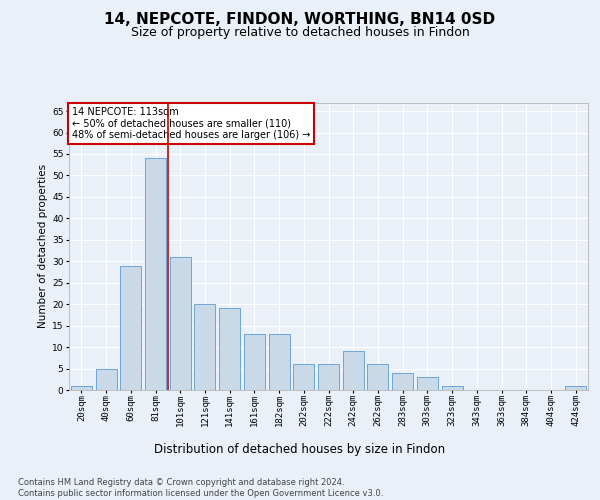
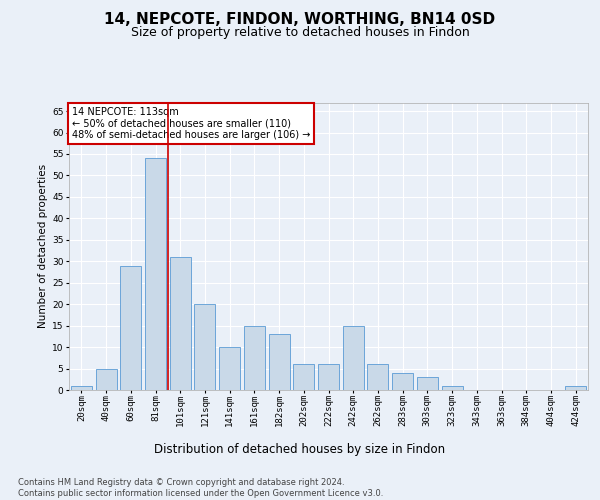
141sqm: 19 -> 10
161sqm: 13 -> 15
242sqm: 9 -> 15
